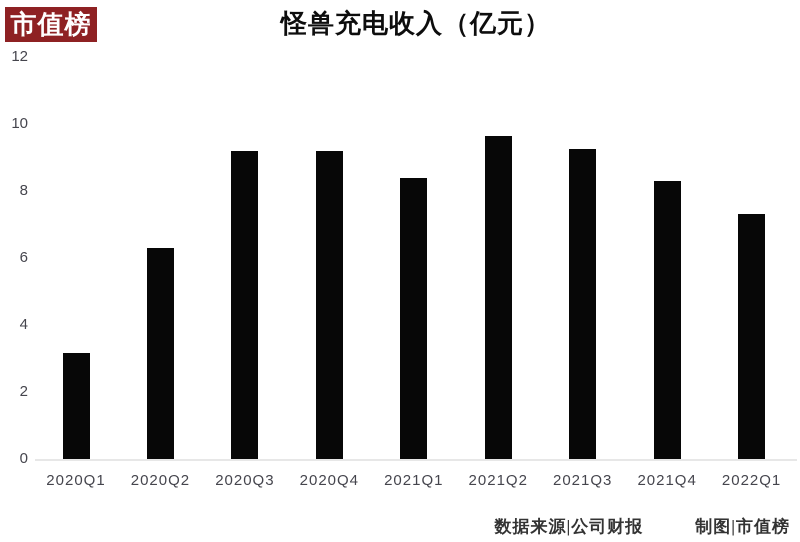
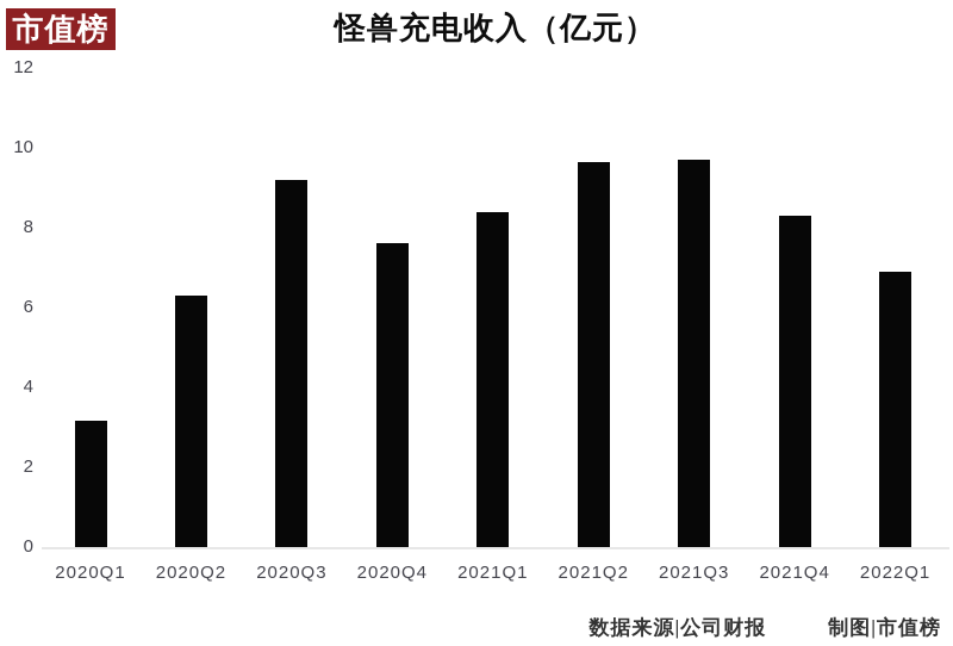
2020Q4: 9.2 -> 7.6
2021Q3: 9.2 -> 9.7
2022Q1: 7.3 -> 6.9
